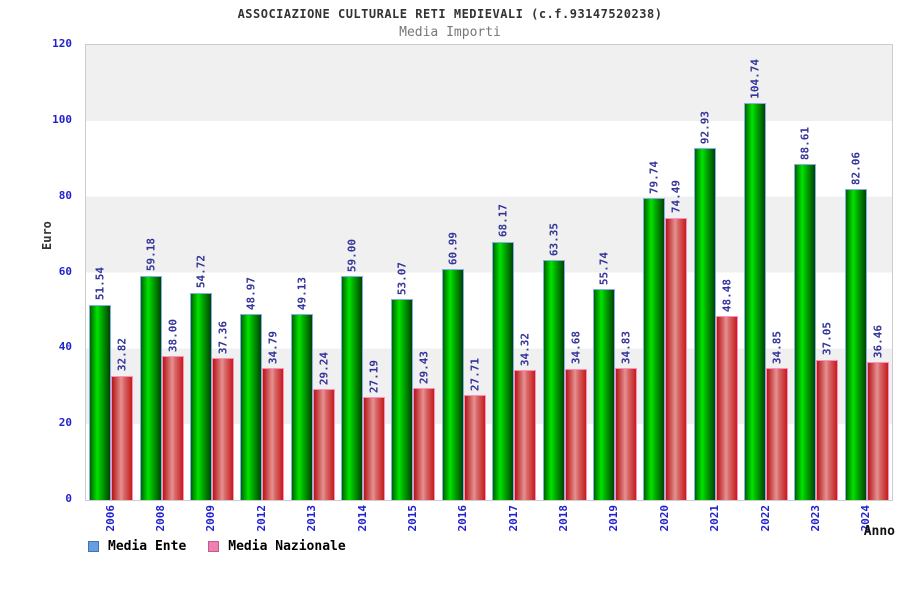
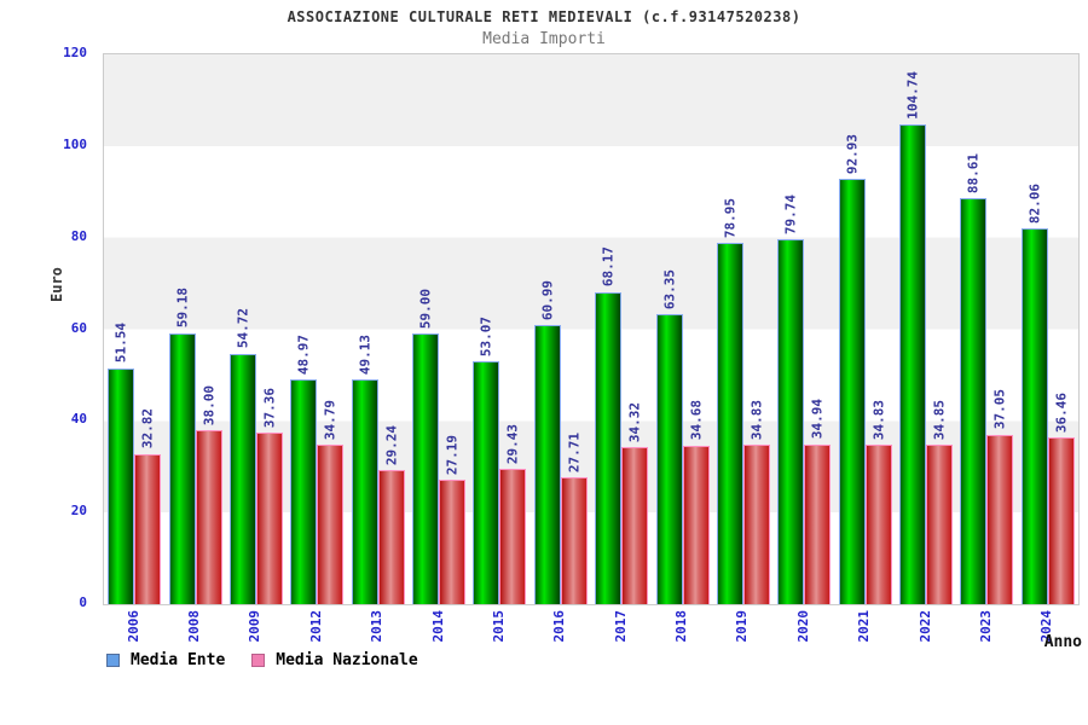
Media Ente/2019: 55.74 -> 78.95
Media Nazionale/2020: 74.49 -> 34.94
Media Nazionale/2021: 48.48 -> 34.83
